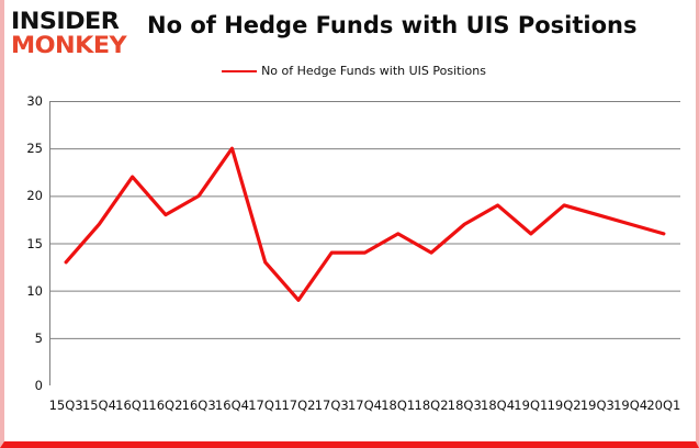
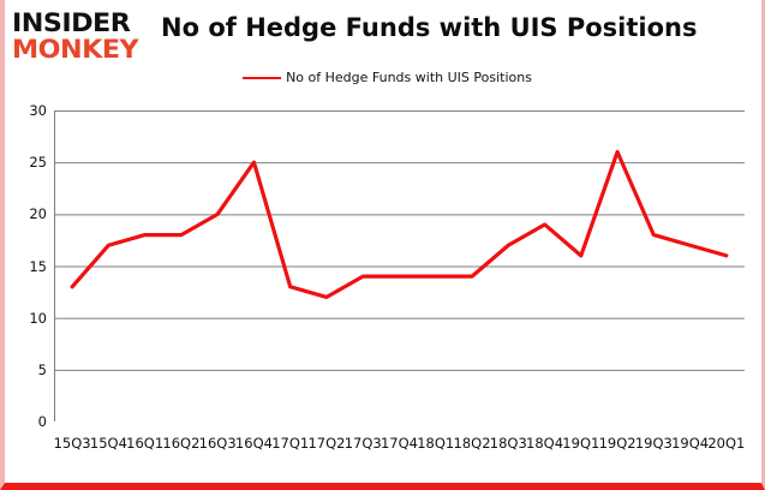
16Q1: 22 -> 18
17Q2: 9 -> 12
18Q1: 16 -> 14
19Q2: 19 -> 26
